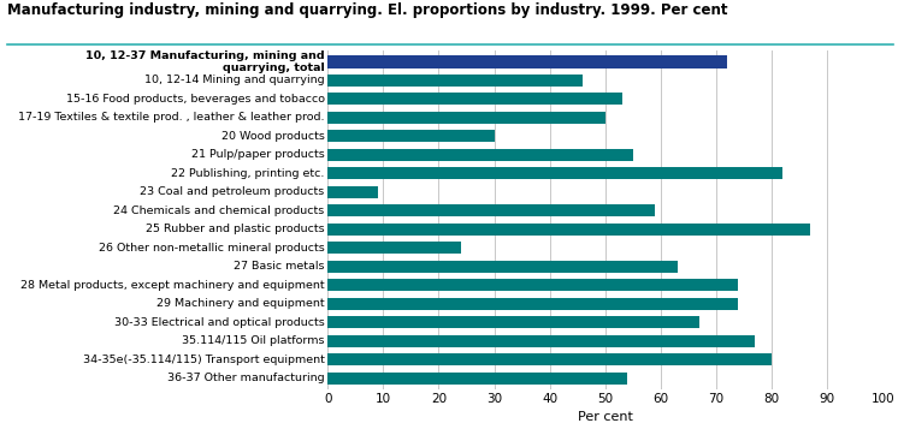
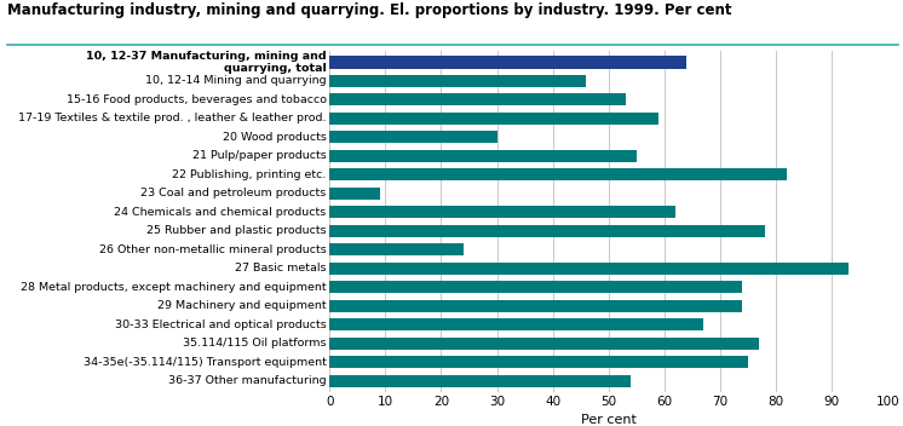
10, 12-37 Manufacturing, mining and quarrying, total: 72 -> 64
17-19 Textiles & textile prod. , leather & leather prod.: 50 -> 59
24 Chemicals and chemical products: 59 -> 62
25 Rubber and plastic products: 87 -> 78
27 Basic metals: 63 -> 93
34-35e(-35.114/115) Transport equipment: 80 -> 75
